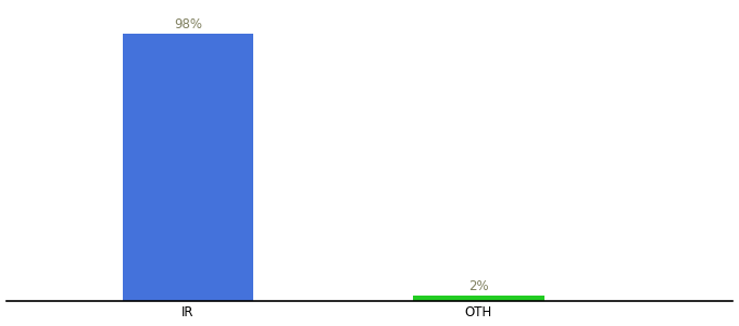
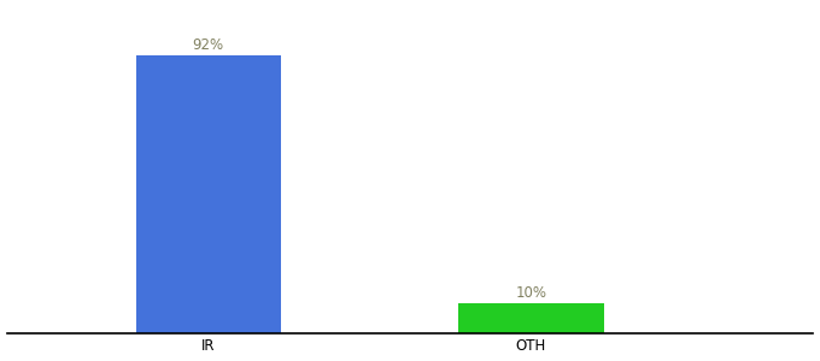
IR: 98% -> 92%
OTH: 2% -> 10%
